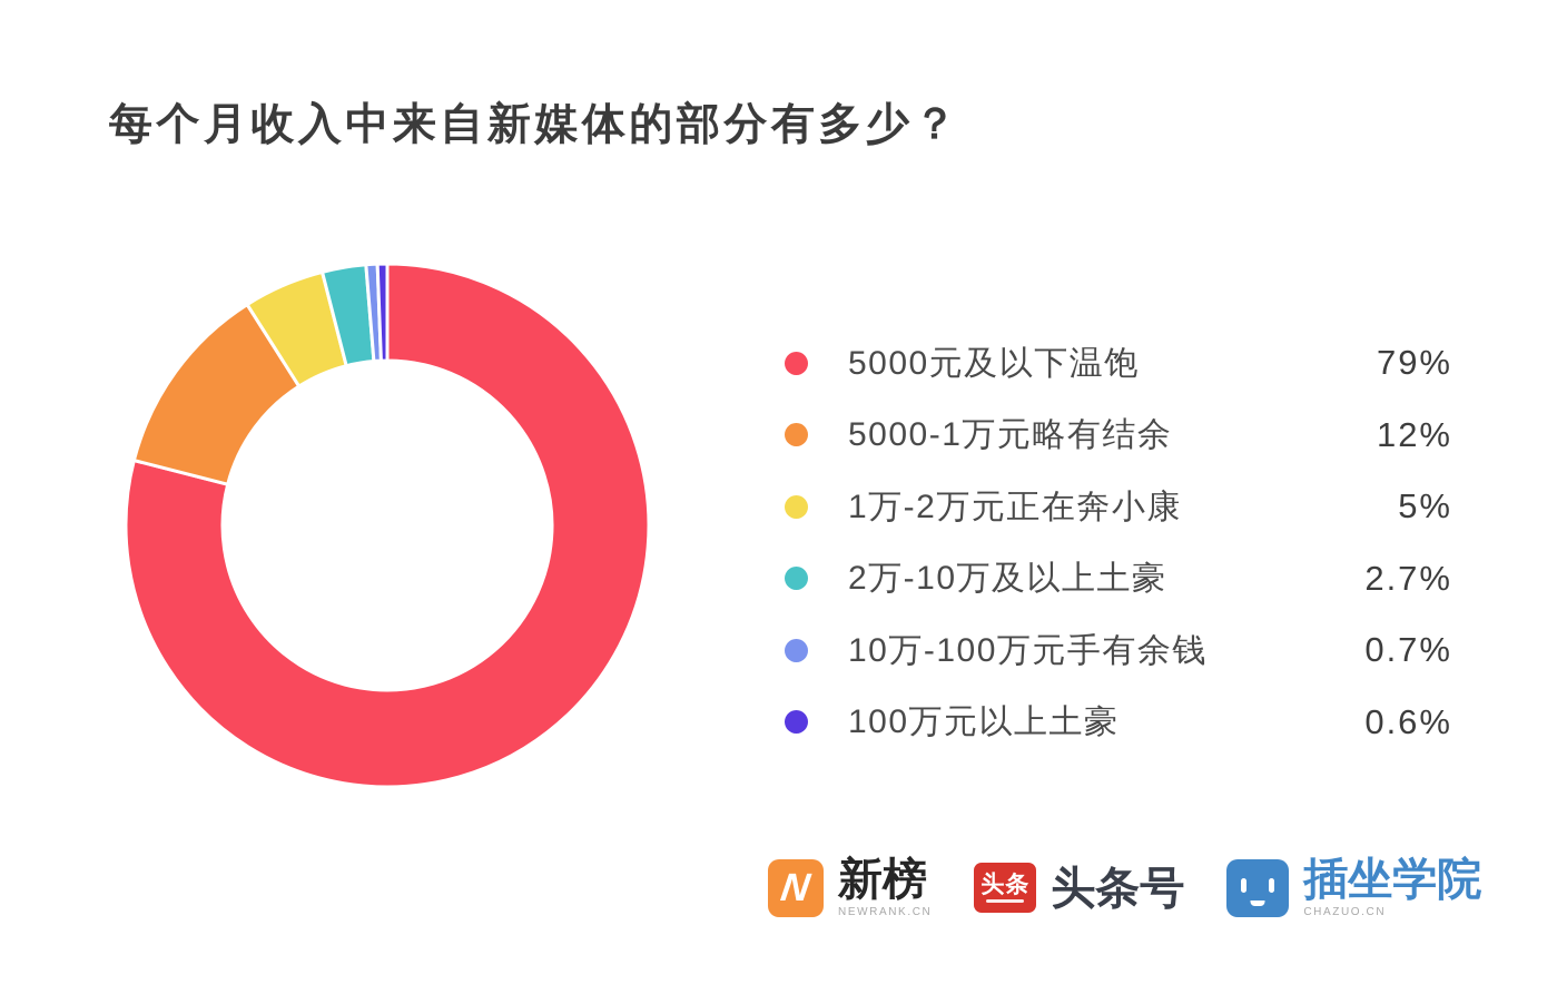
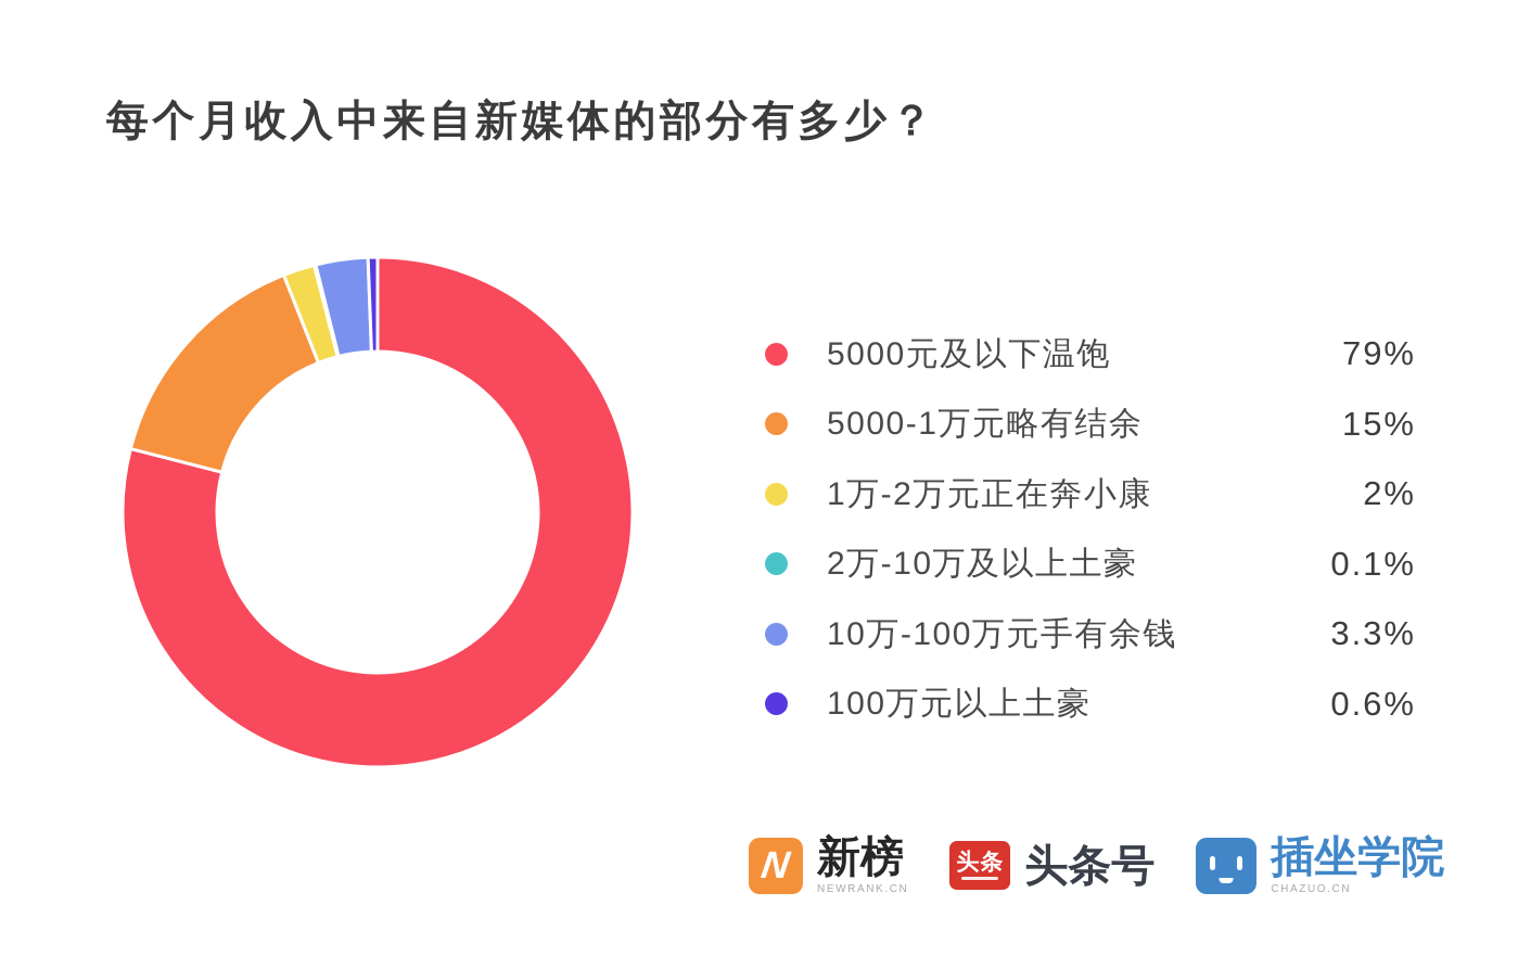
5000-1万元略有结余: 12% -> 15%
1万-2万元正在奔小康: 5% -> 2%
2万-10万及以上土豪: 2.7% -> 0.1%
10万-100万元手有余钱: 0.7% -> 3.3%
